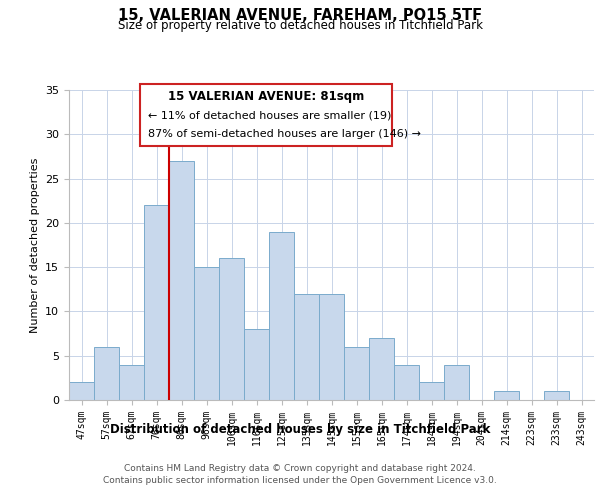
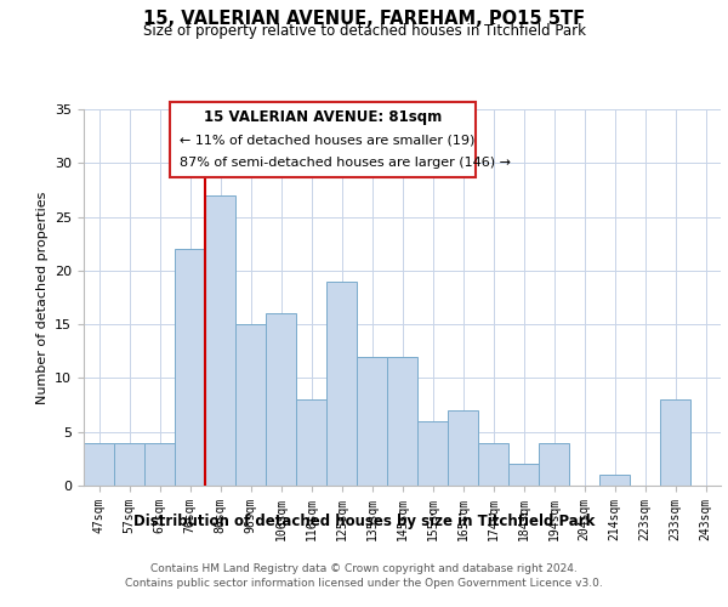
47sqm: 2 -> 4
57sqm: 6 -> 4
233sqm: 1 -> 8
